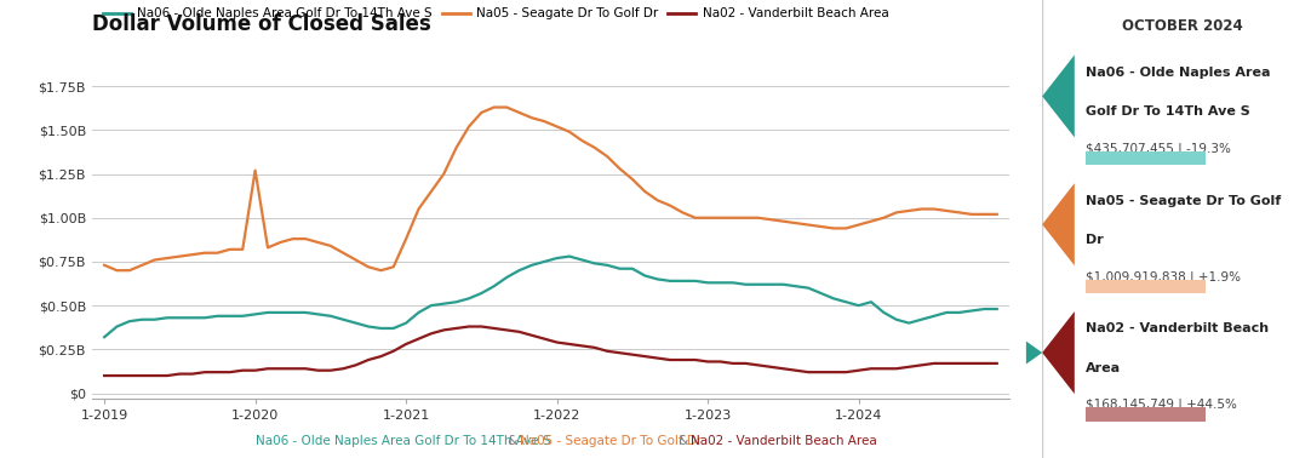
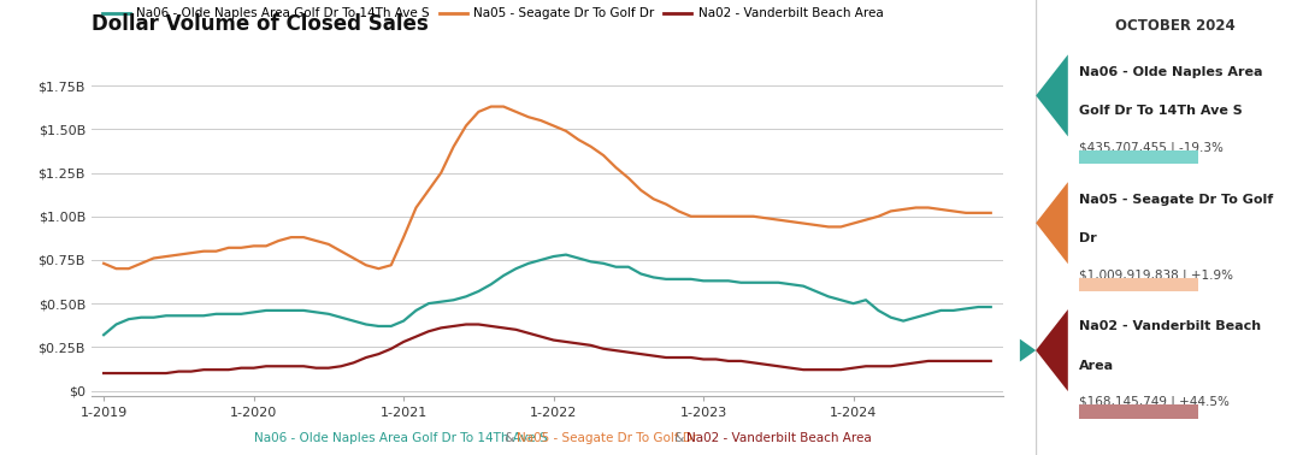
Na05 - Seagate Dr To Golf Dr/1-2020: $1.27B -> $0.83B
